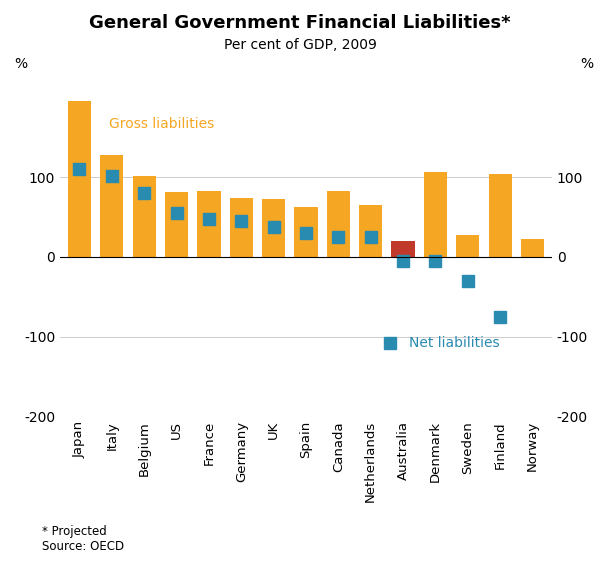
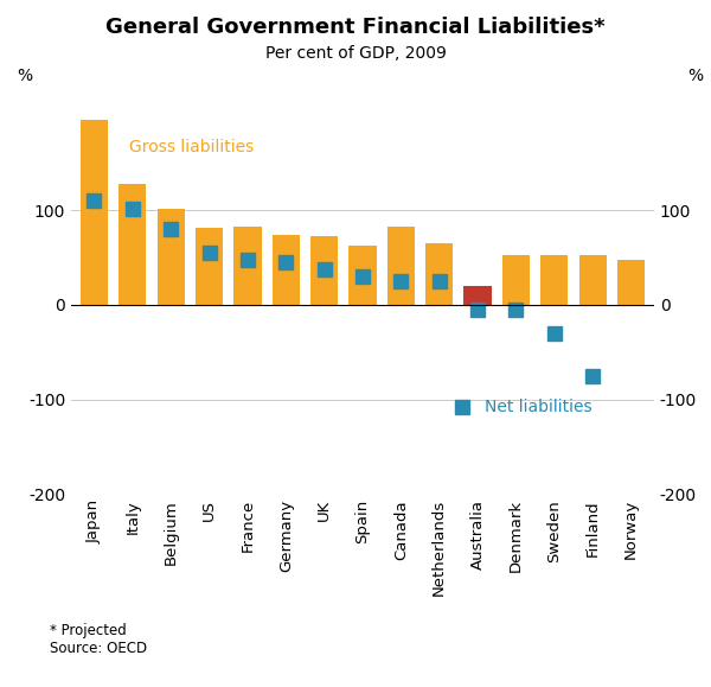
Denmark: 106 -> 52
Sweden: 28 -> 52
Finland: 104 -> 52
Norway: 22 -> 48
